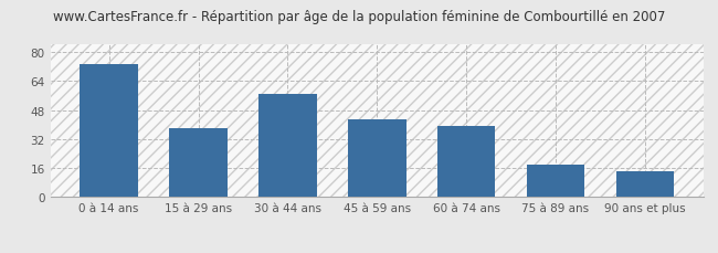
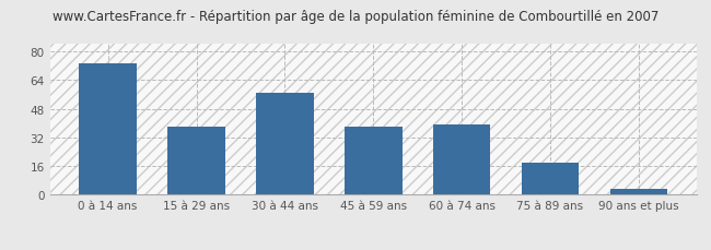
45 à 59 ans: 43 -> 38
90 ans et plus: 14 -> 3
